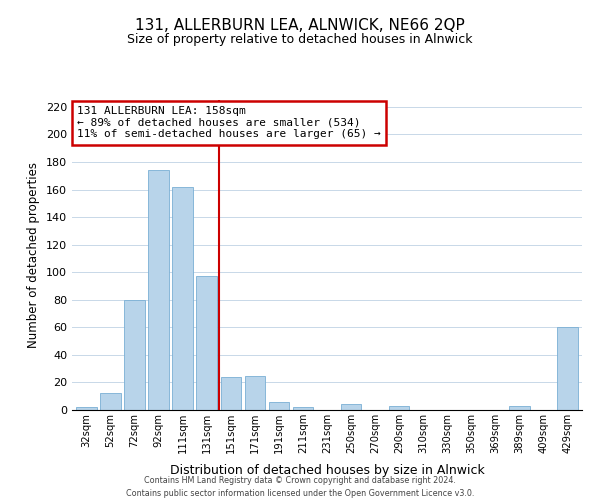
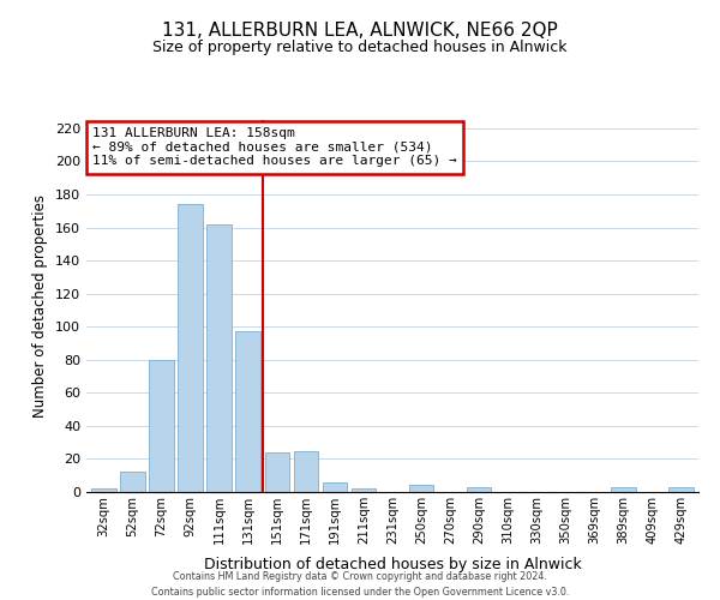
429sqm: 60 -> 3
